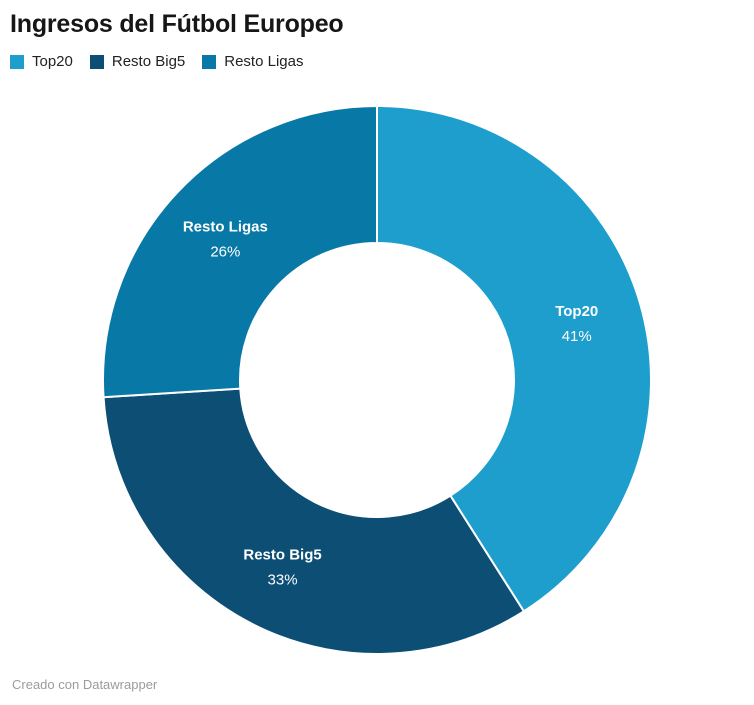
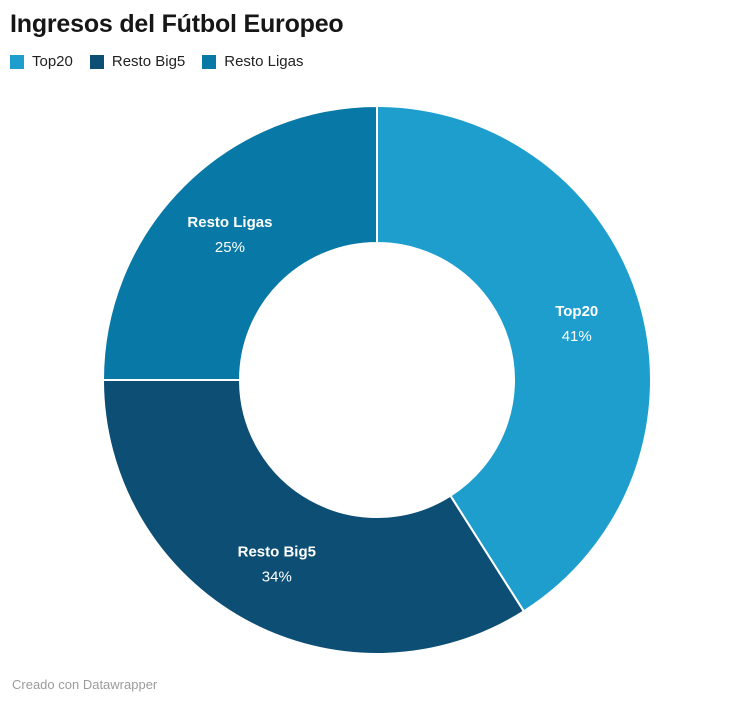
Resto Big5: 33% -> 34%
Resto Ligas: 26% -> 25%
